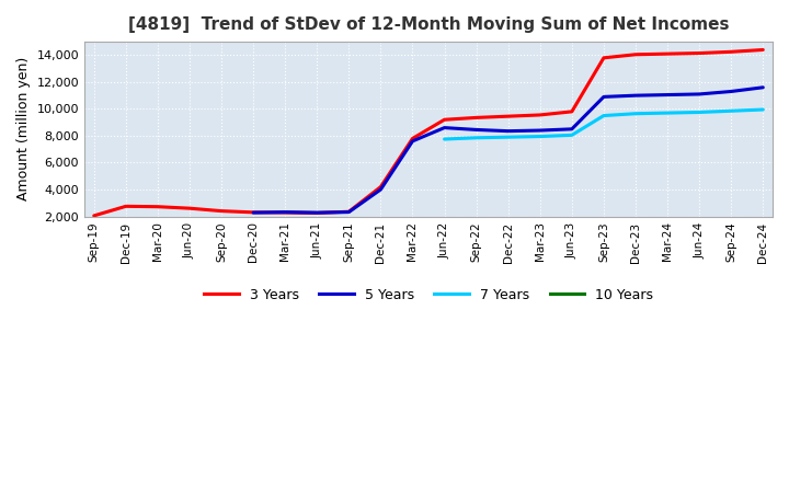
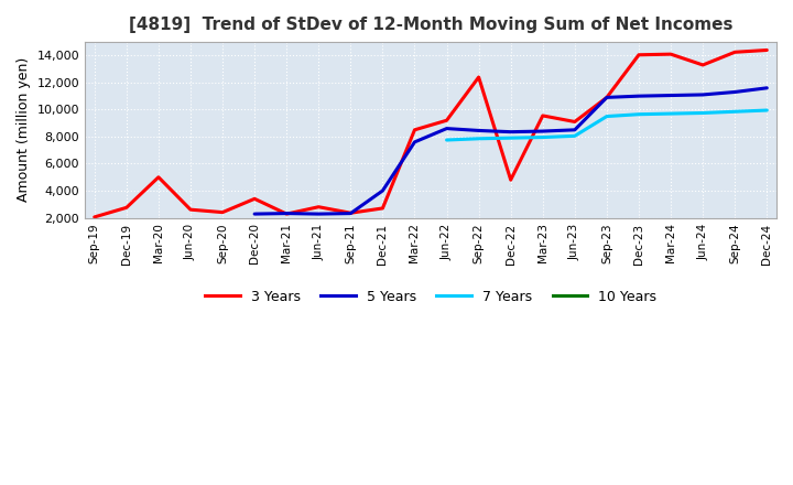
3 Years/Mar-20: 2,700 -> 5,000
3 Years/Dec-20: 2,300 -> 3,400
3 Years/Jun-21: 2,200 -> 2,800
3 Years/Dec-21: 4,200 -> 2,700
3 Years/Mar-22: 7,800 -> 8,500
3 Years/Sep-22: 9,400 -> 12,400
3 Years/Dec-22: 9,400 -> 4,800
3 Years/Jun-23: 9,800 -> 9,100
3 Years/Sep-23: 13,800 -> 10,900
3 Years/Jun-24: 14,200 -> 13,300
